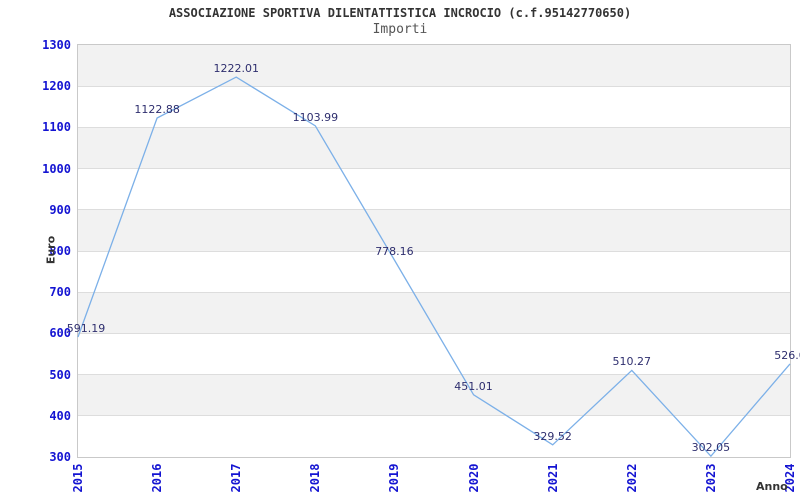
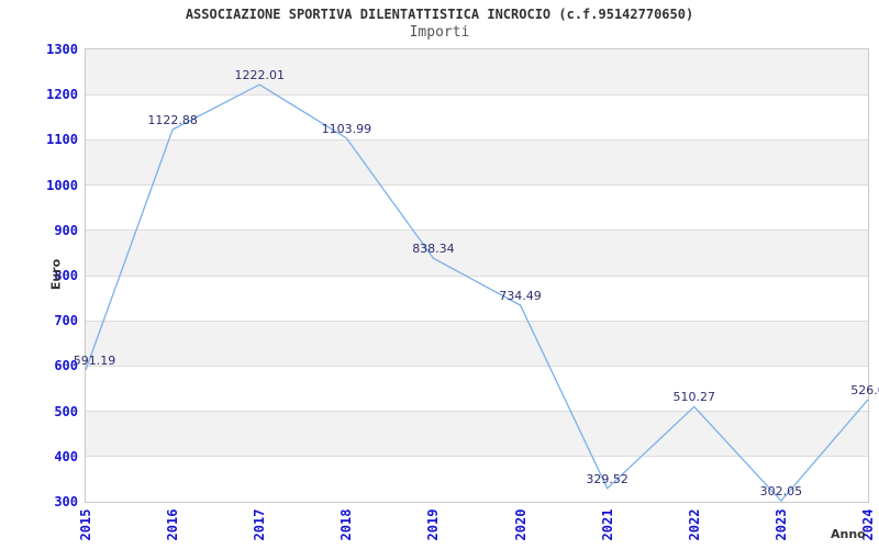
2019: 778.16 -> 838.34
2020: 451.01 -> 734.49
